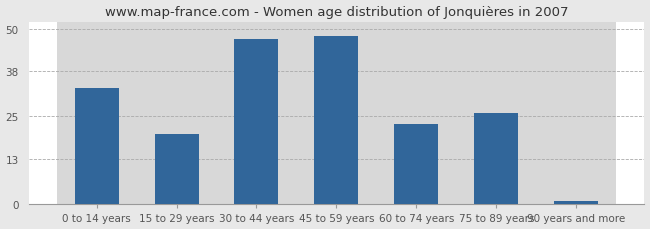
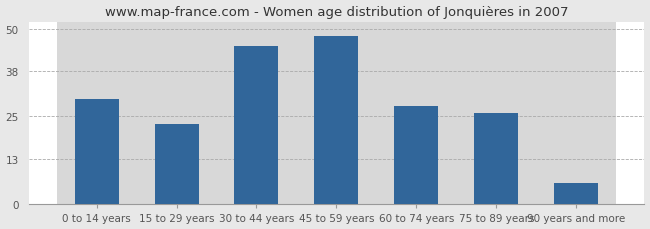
0 to 14 years: 33 -> 30
15 to 29 years: 20 -> 23
30 to 44 years: 47 -> 45
60 to 74 years: 23 -> 28
90 years and more: 1 -> 6
